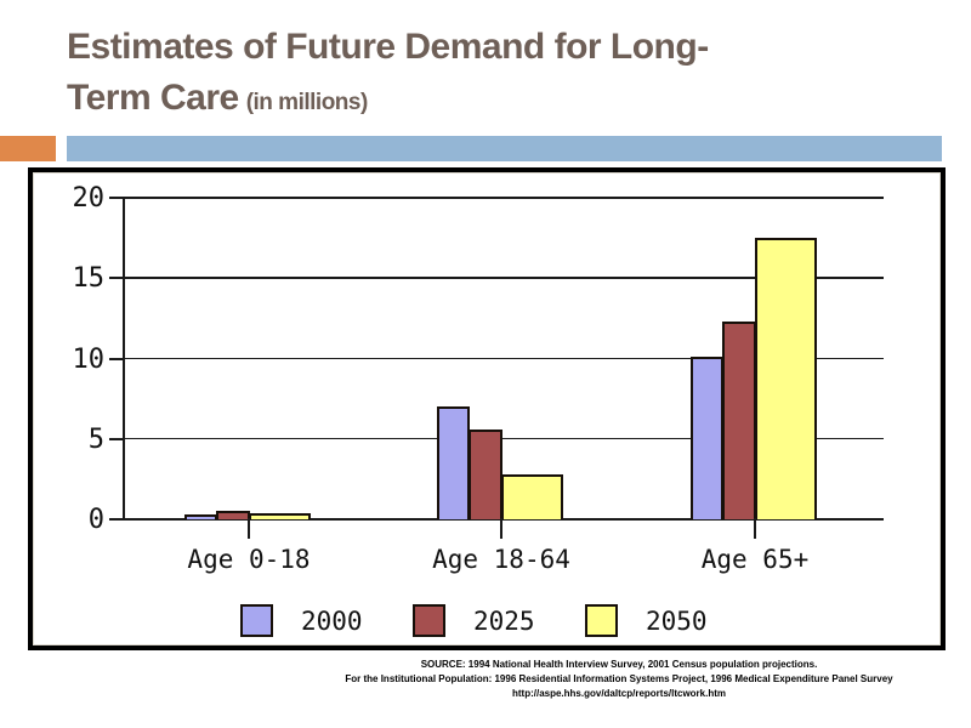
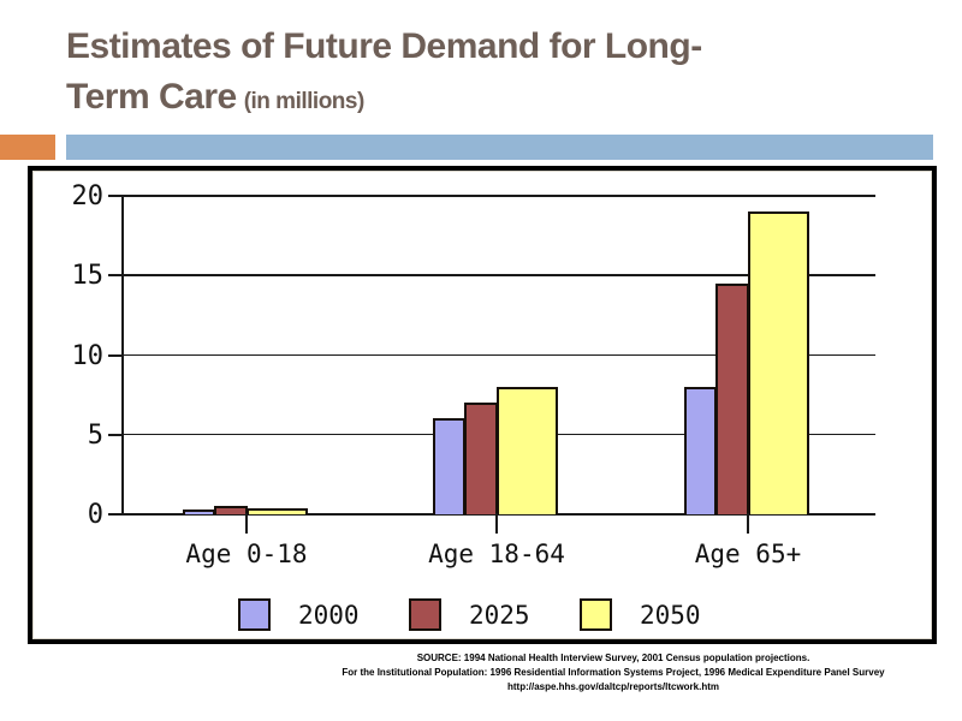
2000/Age 18-64: 7.0 -> 6.0
2025/Age 18-64: 5.6 -> 7.0
2050/Age 18-64: 2.8 -> 8.0
2000/Age 65+: 10.1 -> 8.0
2025/Age 65+: 12.3 -> 14.5
2050/Age 65+: 17.5 -> 19.0
